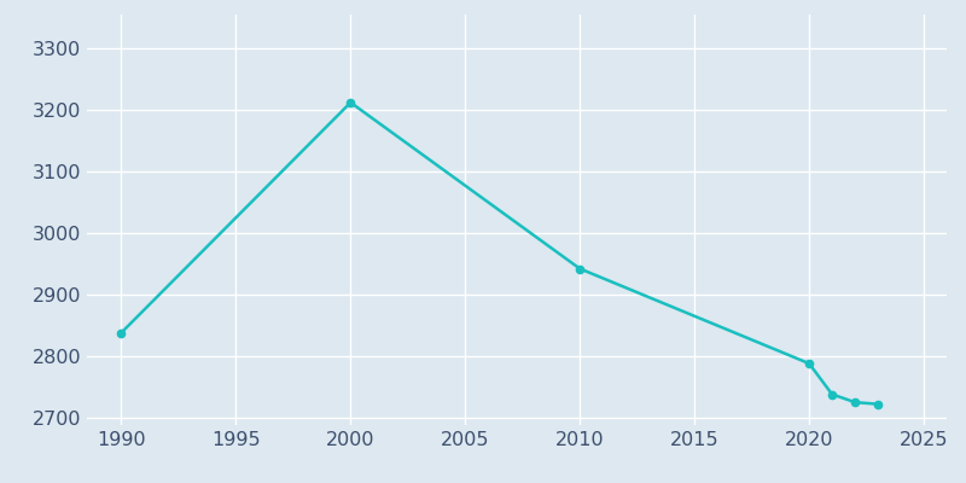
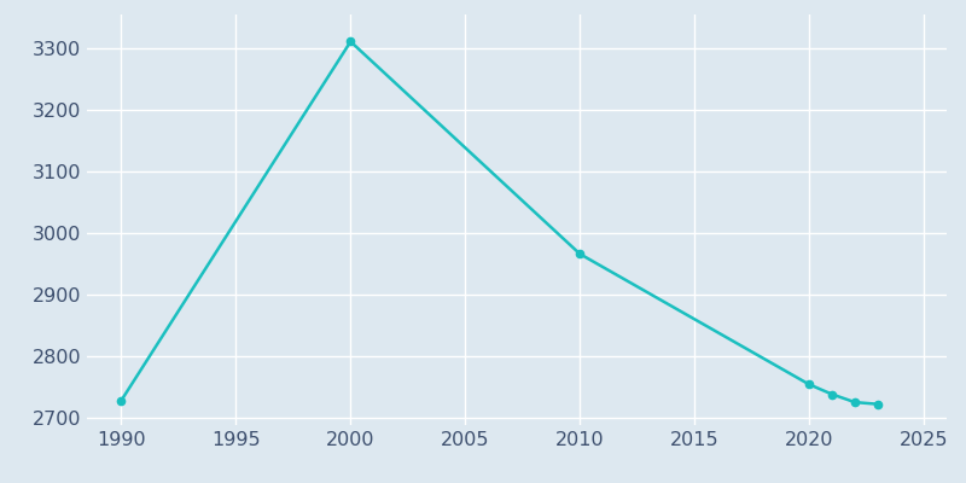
1990: 2838 -> 2728
2000: 3212 -> 3311
2010: 2942 -> 2966
2020: 2788 -> 2754
